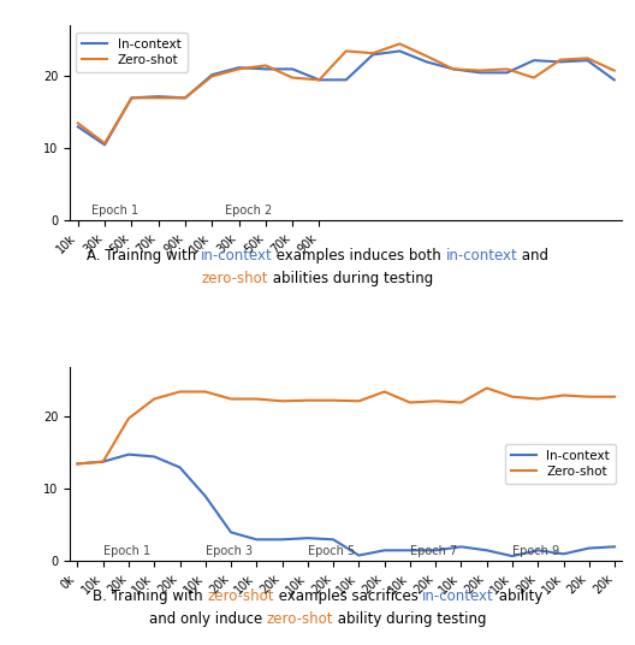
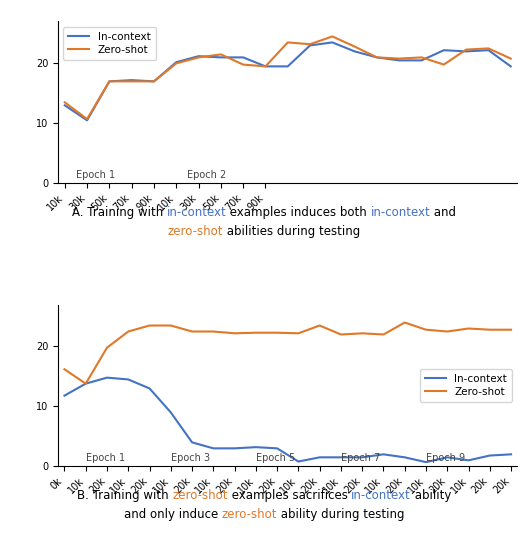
In-context/0k: 13.5 -> 11.8
Zero-shot/0k: 13.5 -> 16.2
